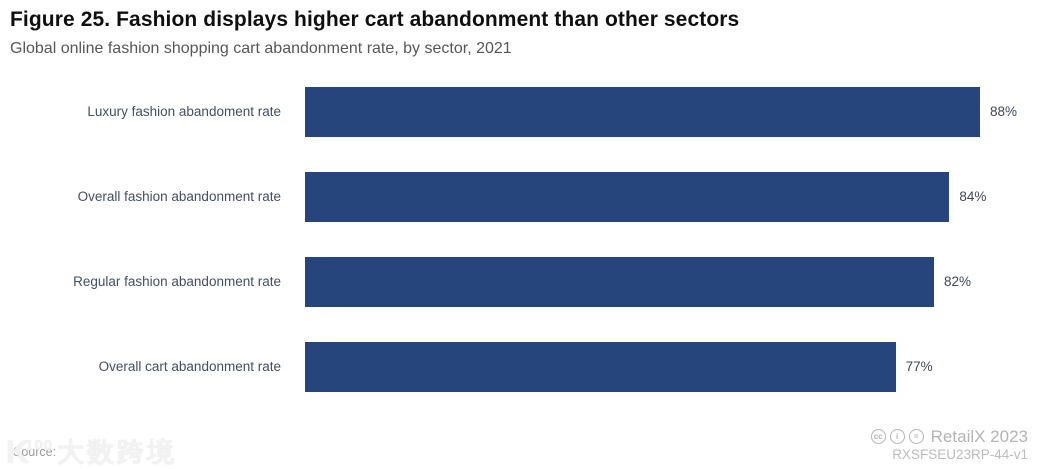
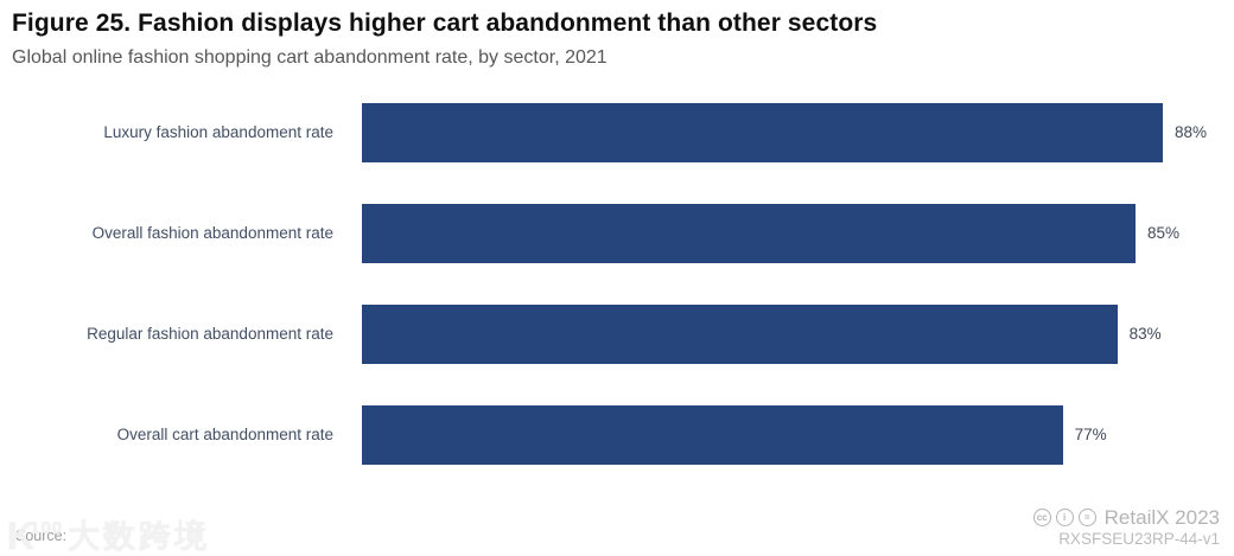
Overall fashion abandonment rate: 84% -> 85%
Regular fashion abandonment rate: 82% -> 83%
